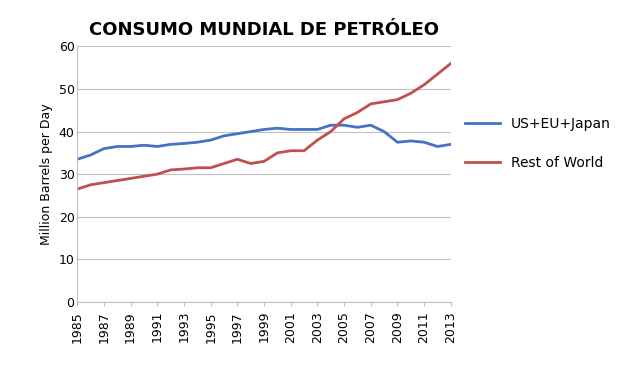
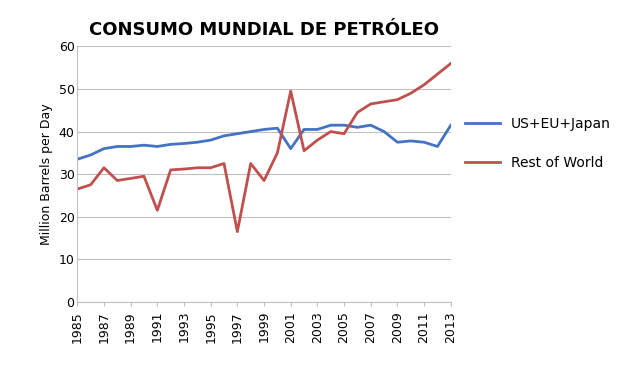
Rest of World/1987: 28.0 -> 31.5
Rest of World/1991: 30.0 -> 21.5
Rest of World/1997: 33.5 -> 16.5
Rest of World/1999: 33.0 -> 28.5
US+EU+Japan/2001: 40.5 -> 36.0
Rest of World/2001: 35.5 -> 49.5
Rest of World/2005: 43.0 -> 39.5
US+EU+Japan/2013: 37.0 -> 41.5
